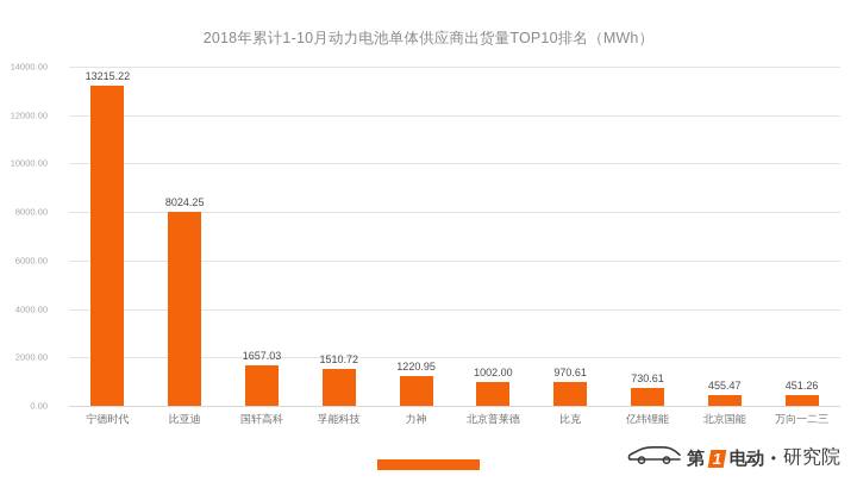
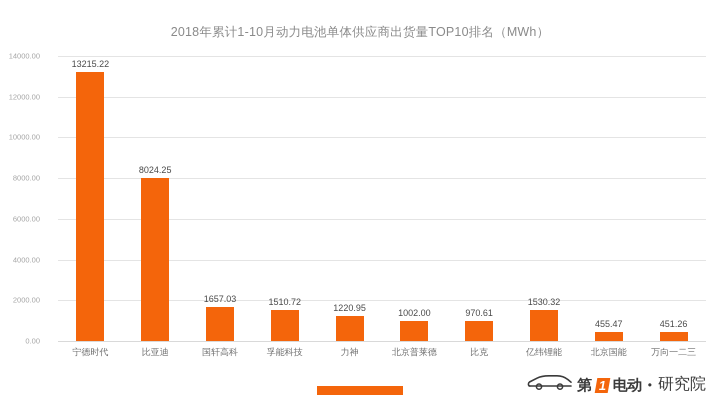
亿纬锂能: 730.61 -> 1530.32
